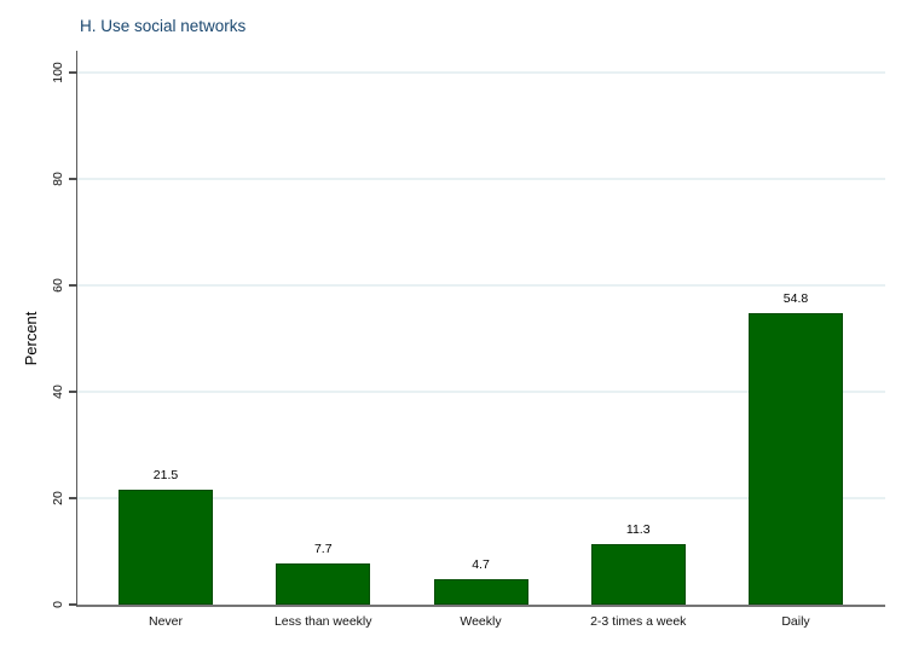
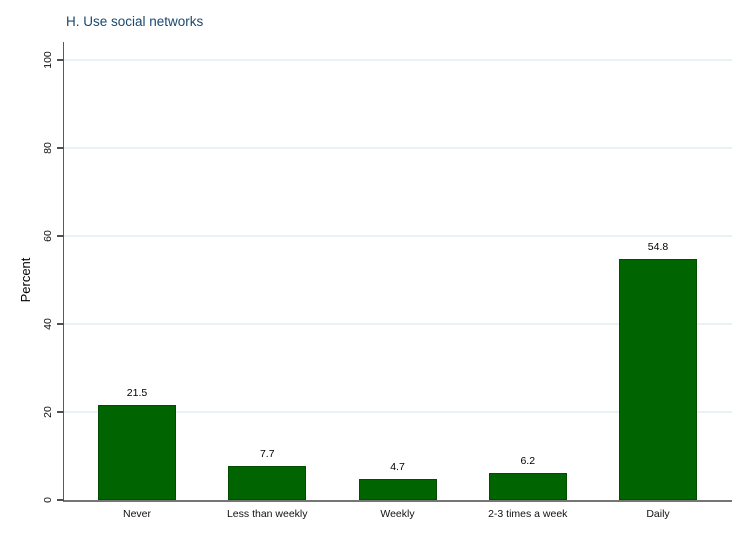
2-3 times a week: 11.3 -> 6.2
